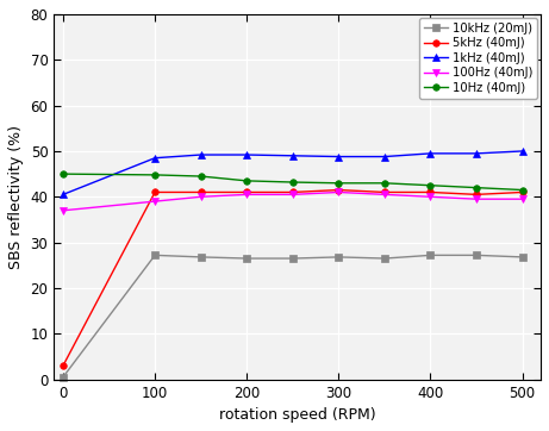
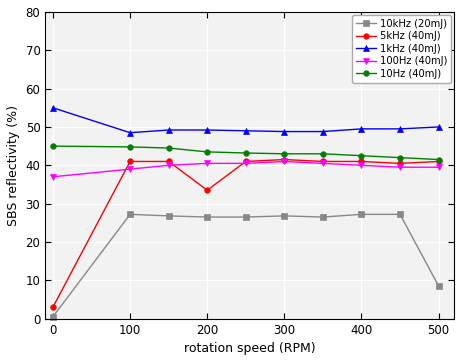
1kHz (40mJ)/0: 40.5 -> 55.0
5kHz (40mJ)/200: 41.0 -> 33.5
10kHz (20mJ)/500: 26.8 -> 8.5
